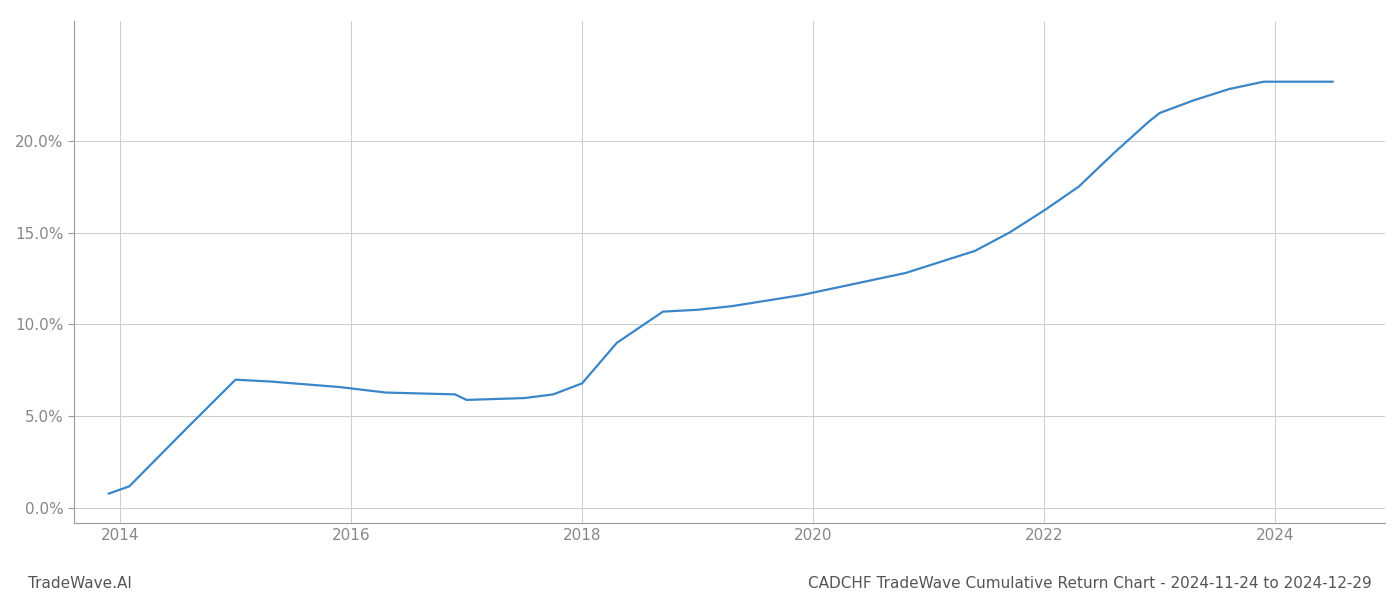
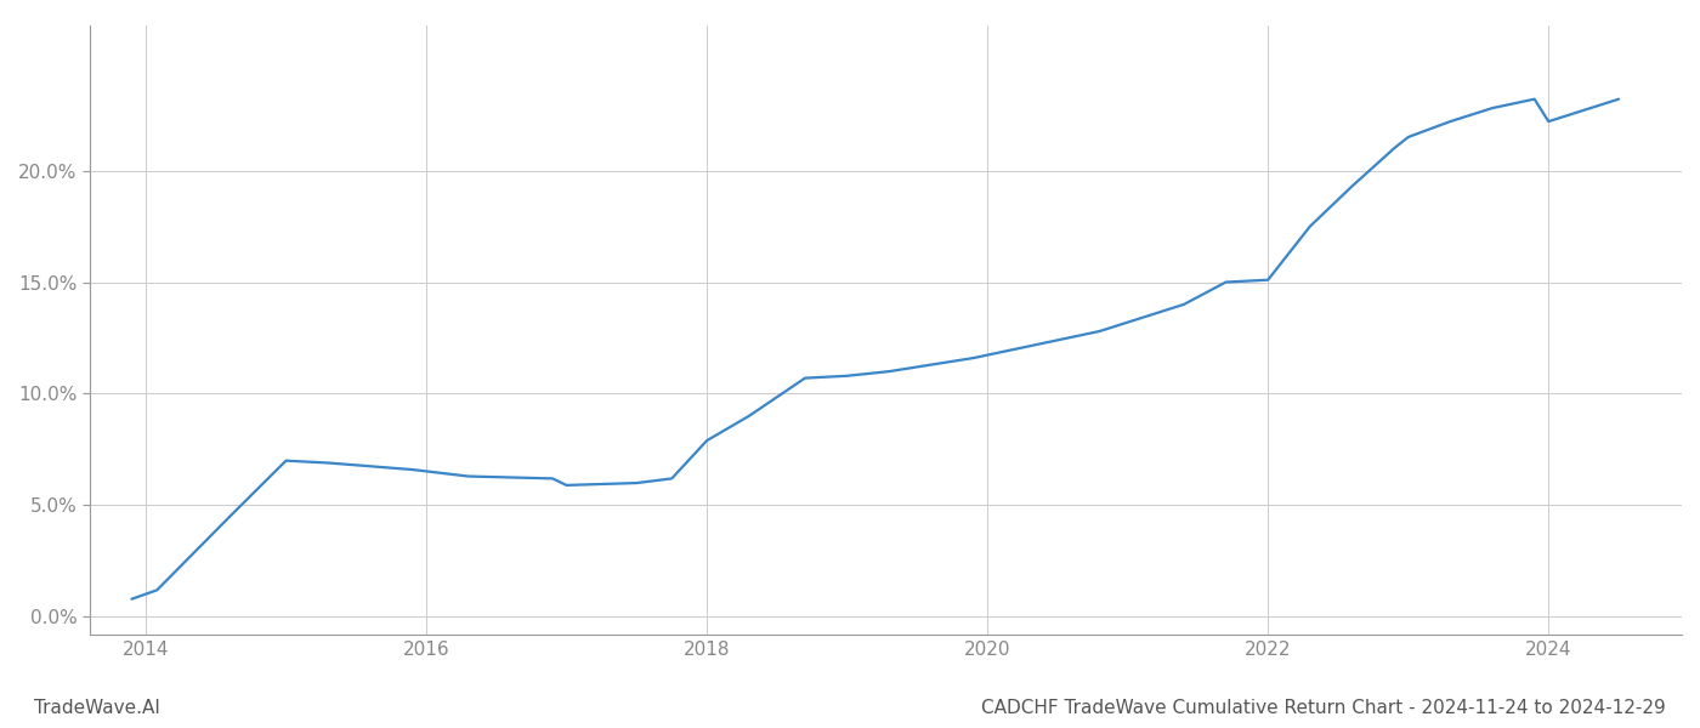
2018: 6.8% -> 7.9%
2022: 16.2% -> 15.1%
2024: 23.2% -> 22.2%
